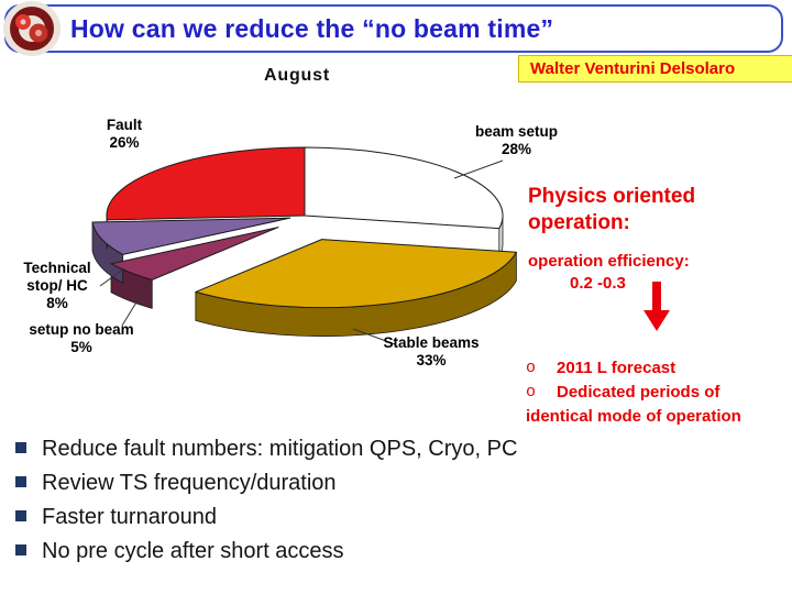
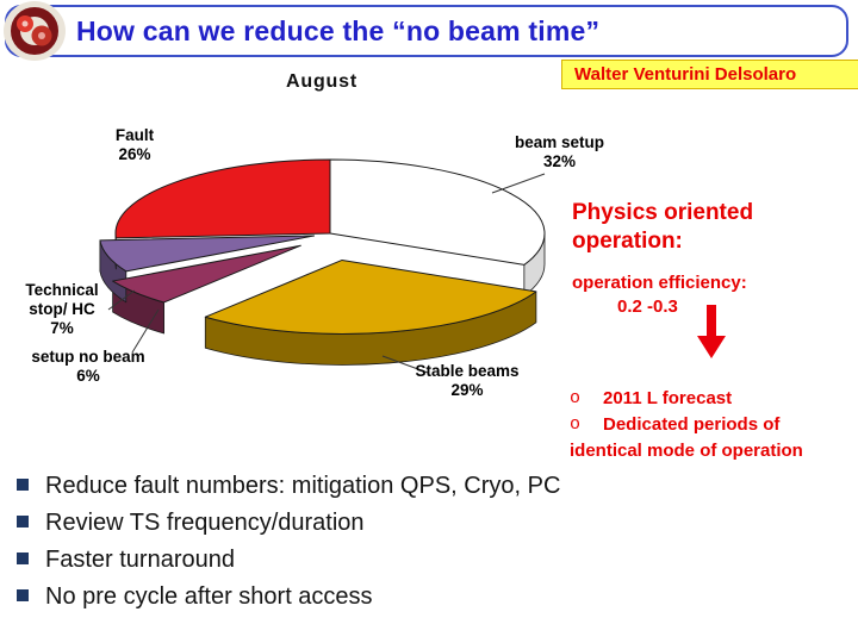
beam setup: 28% -> 32%
Stable beams: 33% -> 29%
setup no beam: 5% -> 6%
Technical stop/ HC: 8% -> 7%
